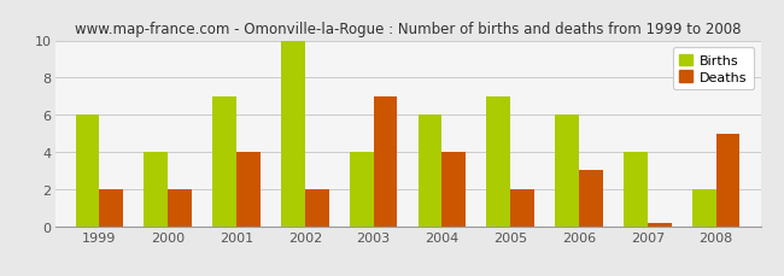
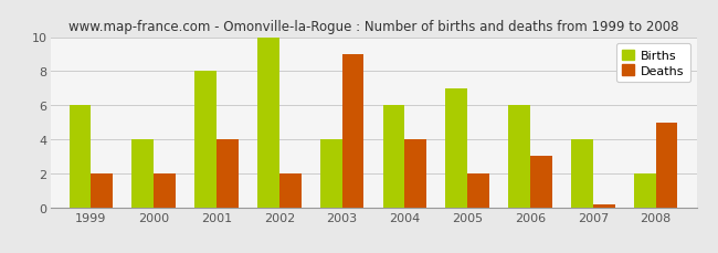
Births/2001: 7 -> 8
Deaths/2003: 7.0 -> 9.0
